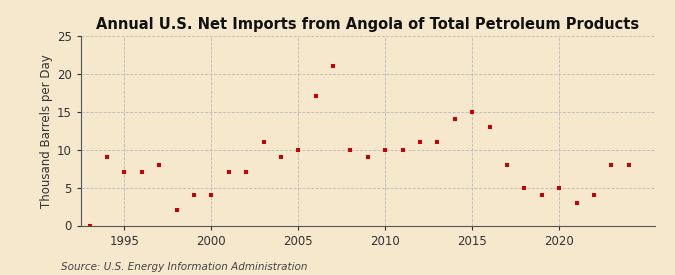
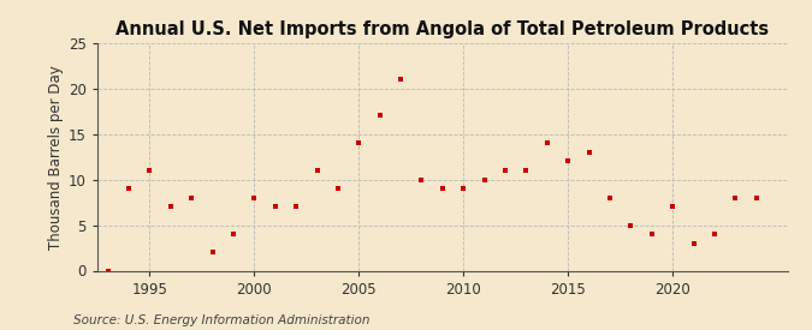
1995: 7 -> 11
2000: 4 -> 8
2005: 10 -> 14
2010: 10 -> 9
2015: 15 -> 12
2020: 5 -> 7
